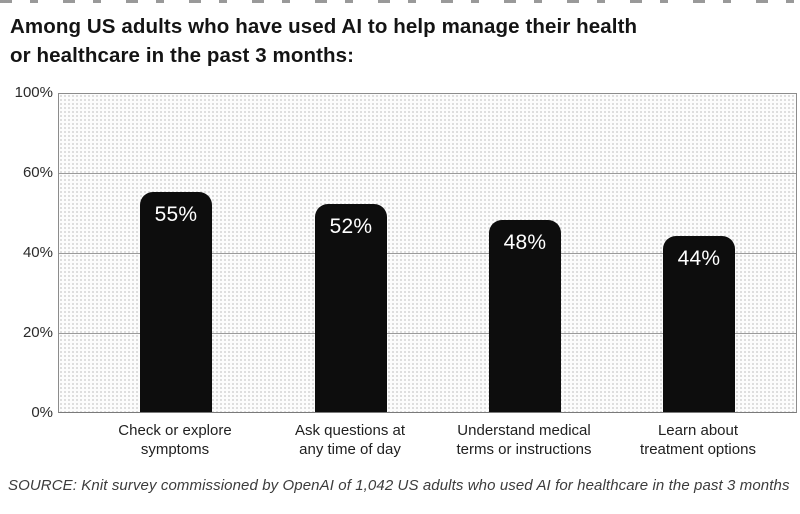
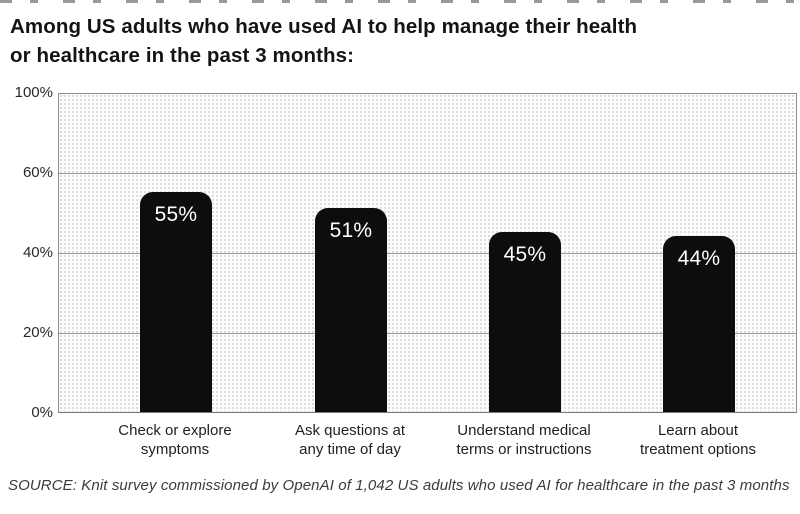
Ask questions at any time of day: 52% -> 51%
Understand medical terms or instructions: 48% -> 45%
